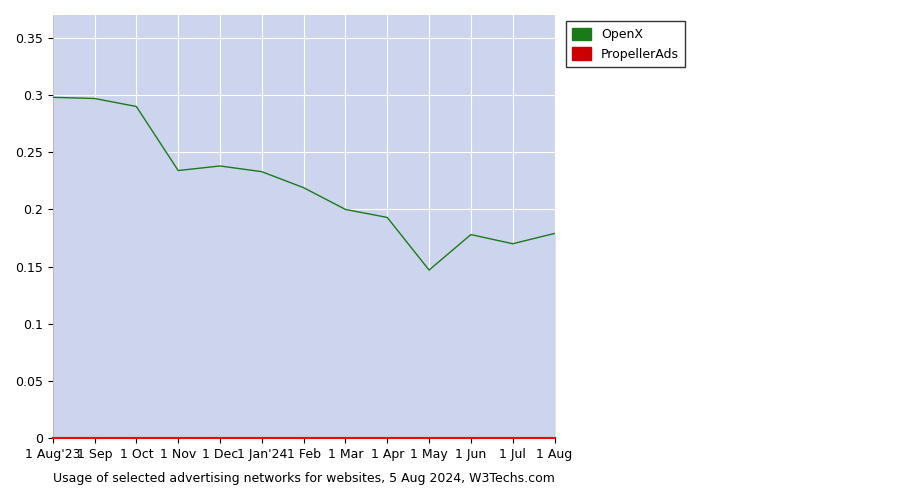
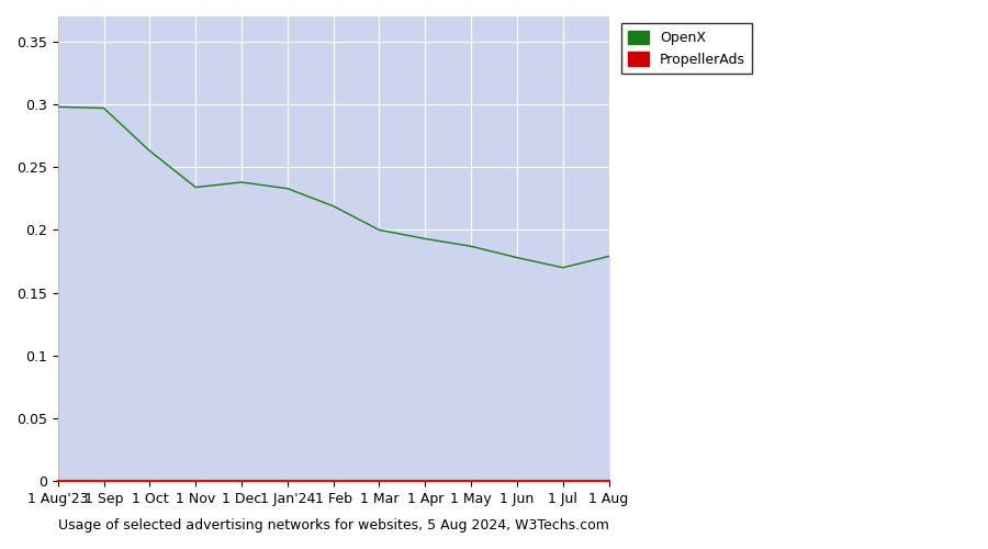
OpenX/1 Oct: 0.290 -> 0.263
OpenX/1 May: 0.147 -> 0.187
